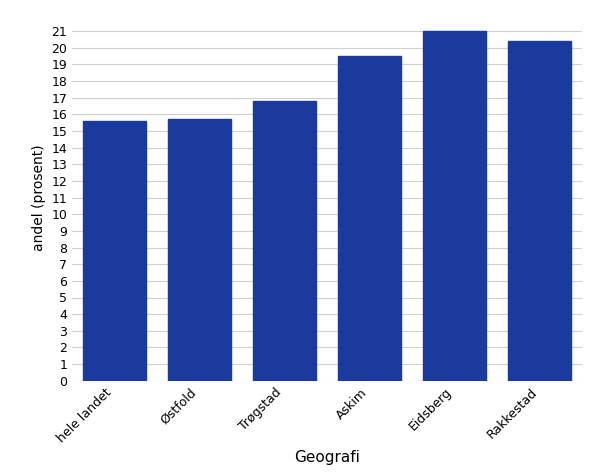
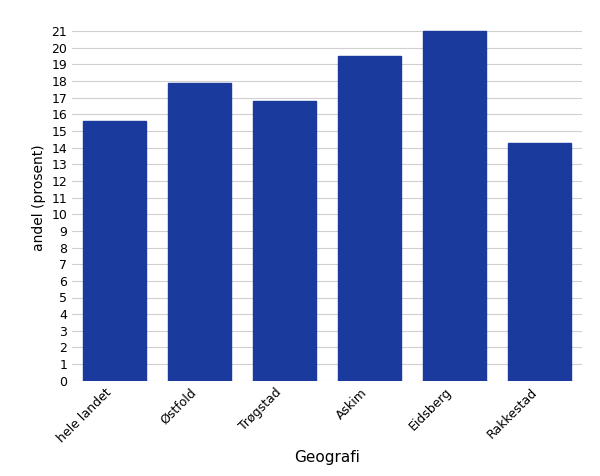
Østfold: 15.7 -> 17.9
Rakkestad: 20.4 -> 14.3
